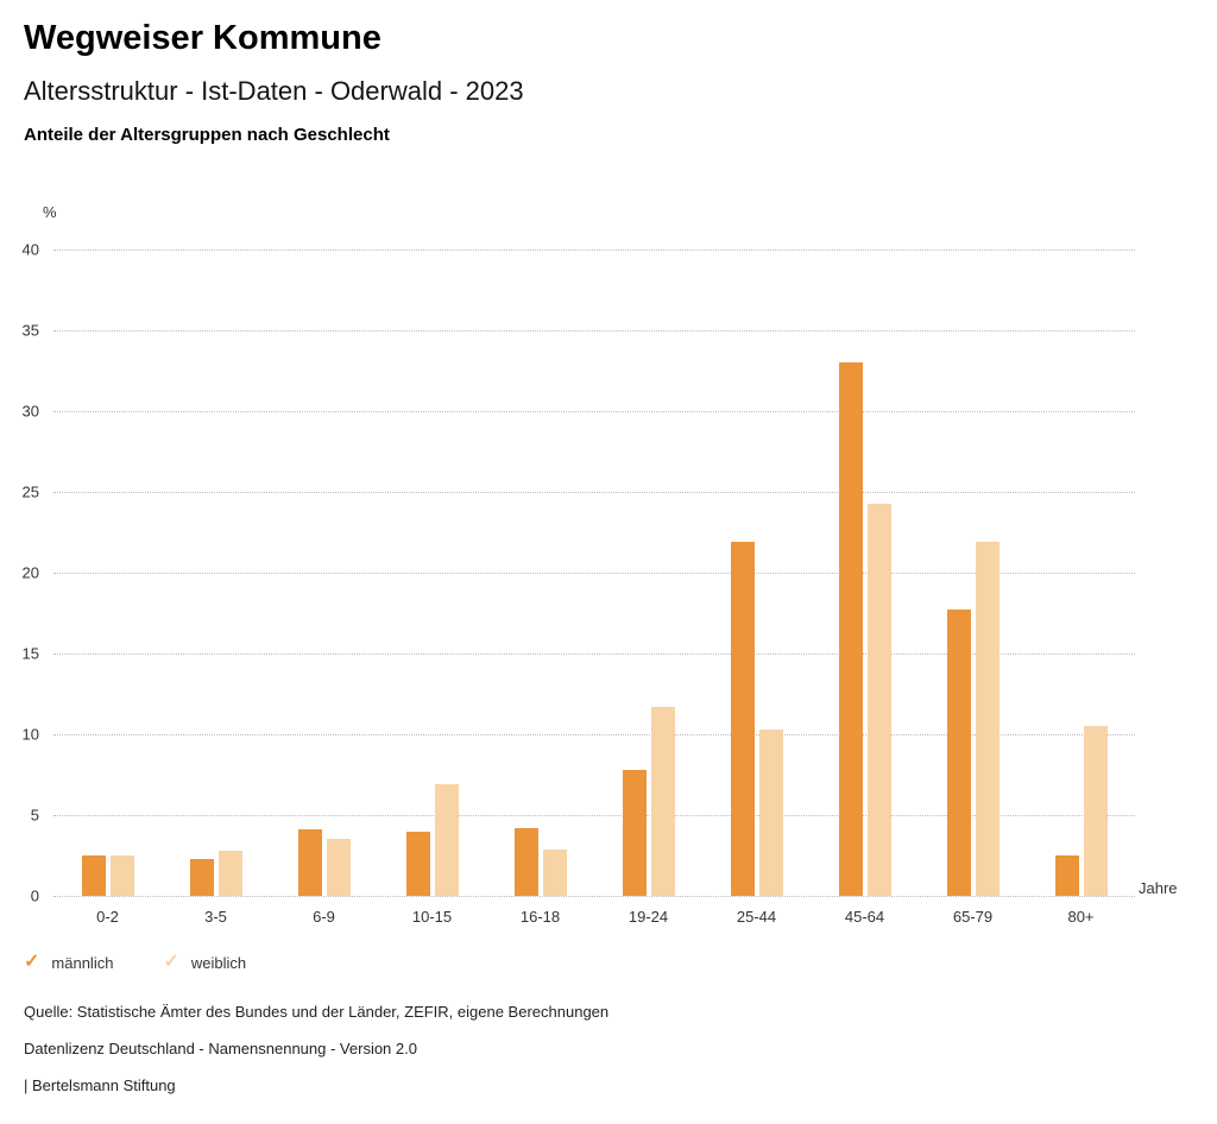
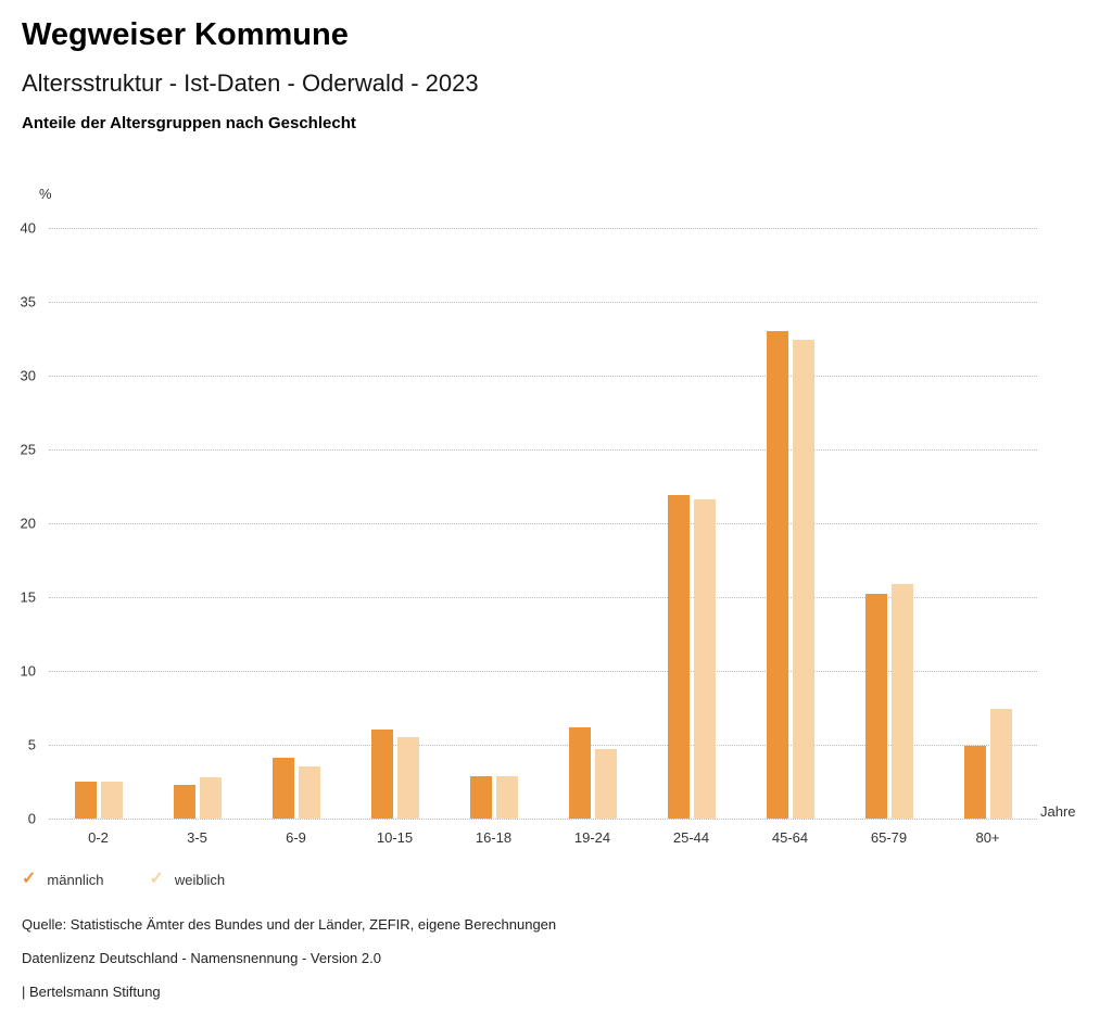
männlich/10-15: 4.0 -> 6.0
weiblich/10-15: 6.9 -> 5.5
männlich/16-18: 4.2 -> 2.9
männlich/19-24: 7.8 -> 6.2
weiblich/19-24: 11.7 -> 4.7
weiblich/25-44: 10.3 -> 21.6
weiblich/45-64: 24.3 -> 32.4
männlich/65-79: 17.7 -> 15.2
weiblich/65-79: 21.9 -> 15.9
männlich/80+: 2.5 -> 4.9
weiblich/80+: 10.5 -> 7.4
